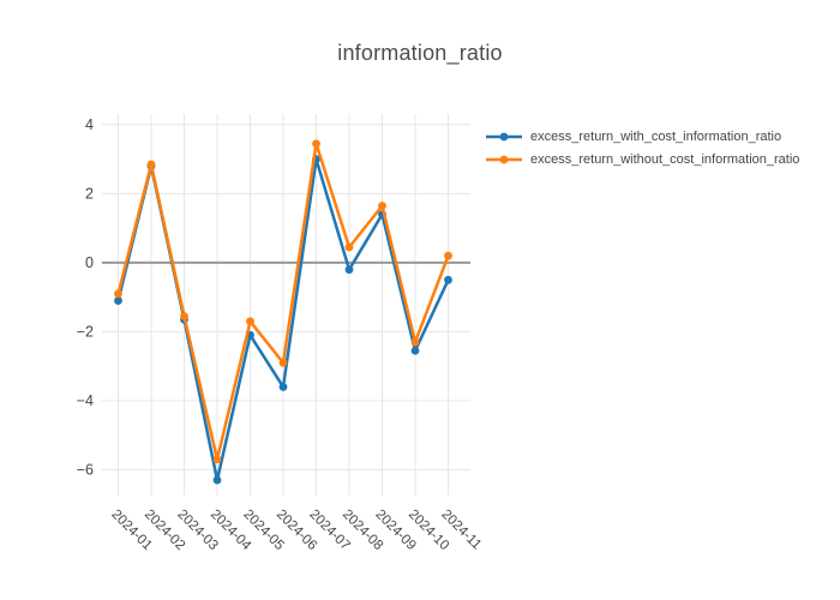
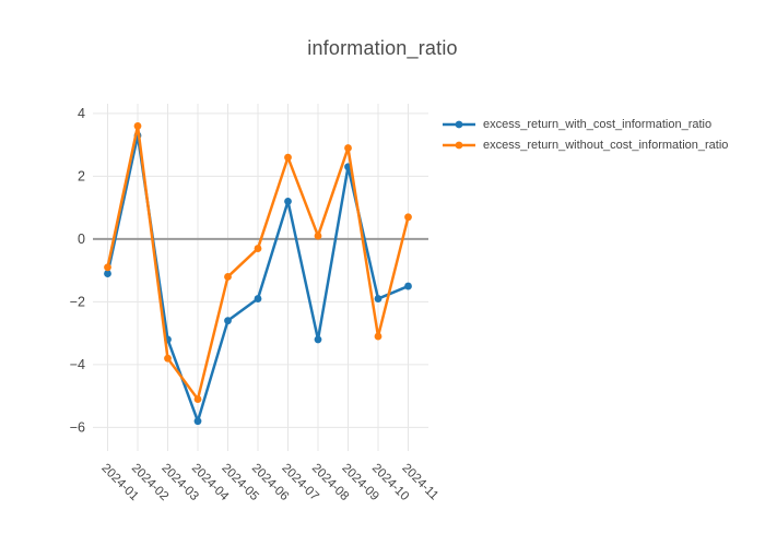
excess_return_with_cost_information_ratio/2024-02: 2.8 -> 3.3
excess_return_without_cost_information_ratio/2024-02: 2.9 -> 3.6
excess_return_with_cost_information_ratio/2024-03: -1.6 -> -3.2
excess_return_without_cost_information_ratio/2024-03: -1.6 -> -3.8
excess_return_with_cost_information_ratio/2024-04: -6.3 -> -5.8
excess_return_without_cost_information_ratio/2024-04: -5.7 -> -5.1
excess_return_with_cost_information_ratio/2024-05: -2.1 -> -2.6
excess_return_without_cost_information_ratio/2024-05: -1.7 -> -1.2
excess_return_with_cost_information_ratio/2024-06: -3.6 -> -1.9
excess_return_without_cost_information_ratio/2024-06: -2.9 -> -0.3
excess_return_with_cost_information_ratio/2024-07: 3.0 -> 1.2
excess_return_without_cost_information_ratio/2024-07: 3.5 -> 2.6
excess_return_with_cost_information_ratio/2024-08: -0.2 -> -3.2
excess_return_without_cost_information_ratio/2024-08: 0.5 -> 0.1
excess_return_with_cost_information_ratio/2024-09: 1.4 -> 2.3
excess_return_without_cost_information_ratio/2024-09: 1.6 -> 2.9
excess_return_with_cost_information_ratio/2024-10: -2.5 -> -1.9
excess_return_without_cost_information_ratio/2024-10: -2.3 -> -3.1
excess_return_with_cost_information_ratio/2024-11: -0.5 -> -1.5
excess_return_without_cost_information_ratio/2024-11: 0.2 -> 0.7
